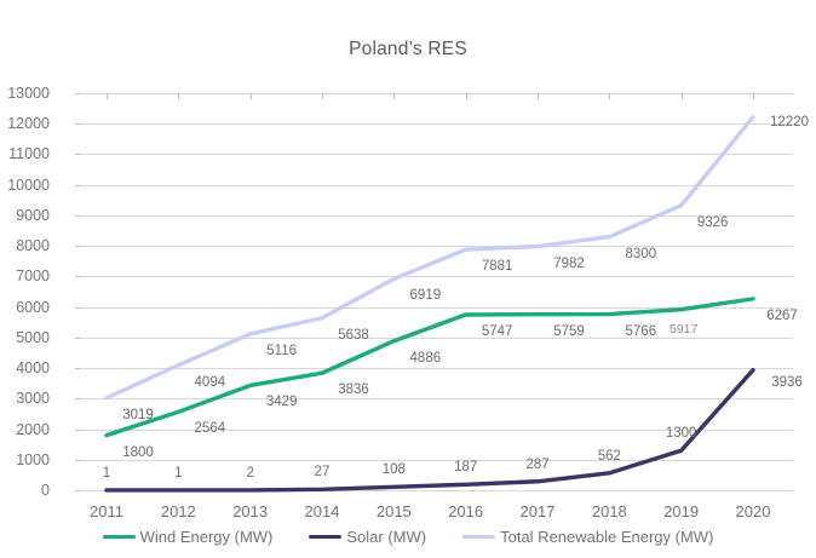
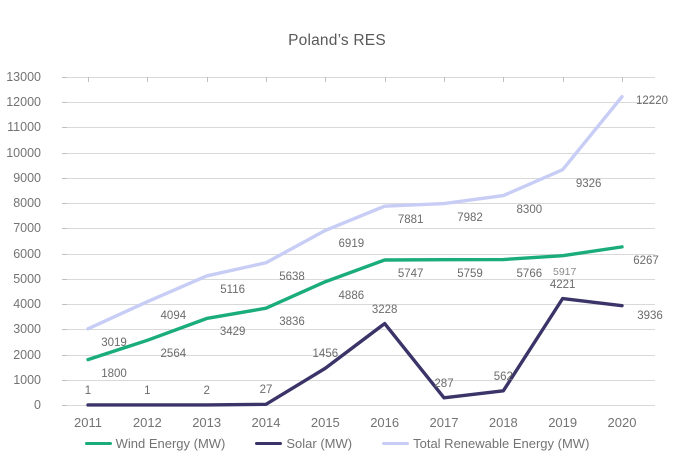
Solar (MW)/2015: 108 -> 1456
Solar (MW)/2016: 187 -> 3228
Solar (MW)/2019: 1300 -> 4221
